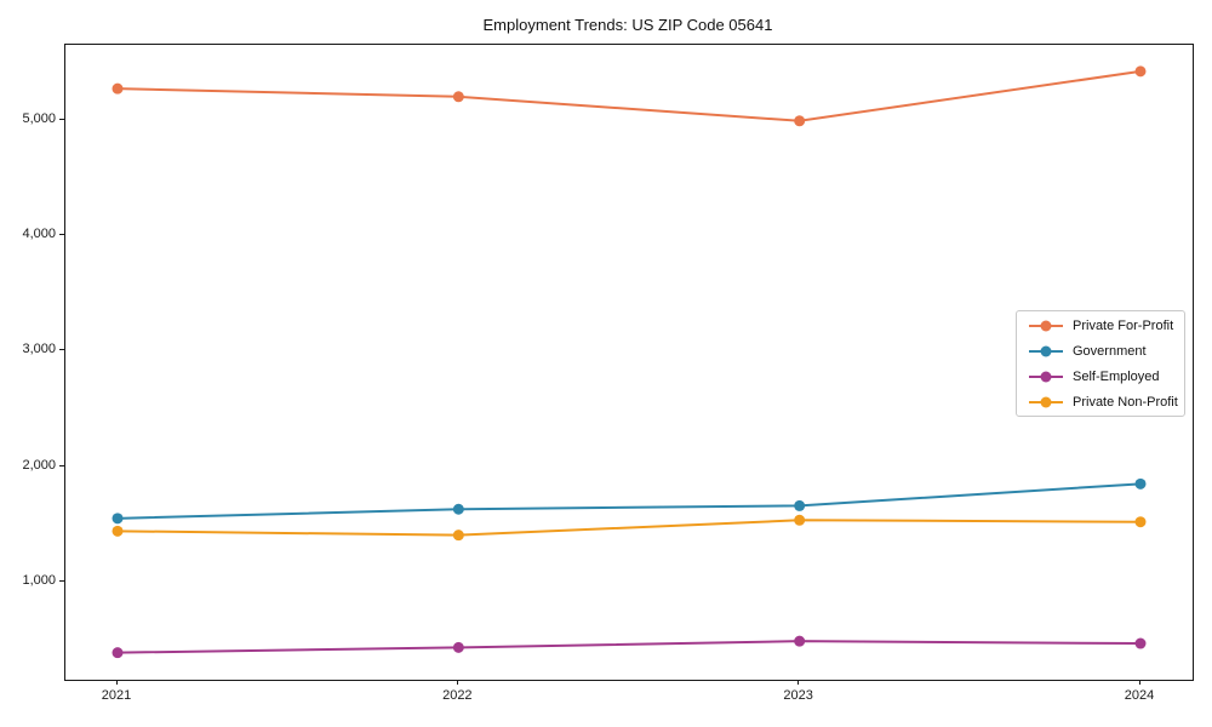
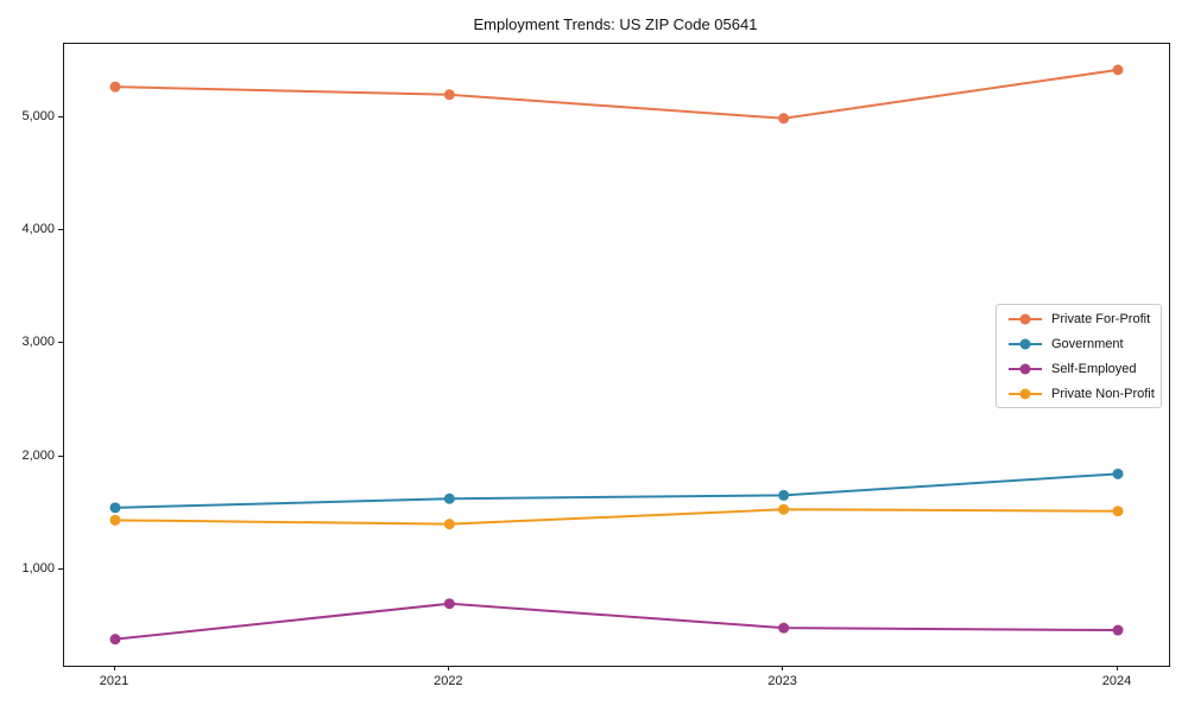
Self-Employed/2022: 400 -> 700
